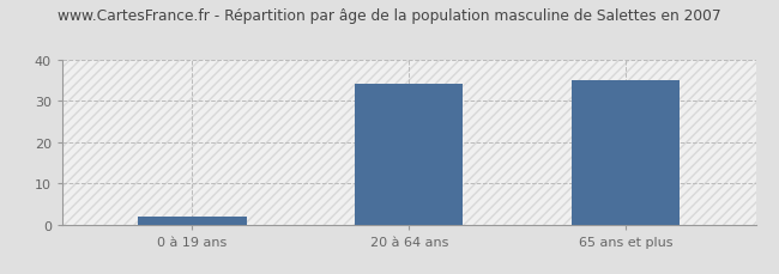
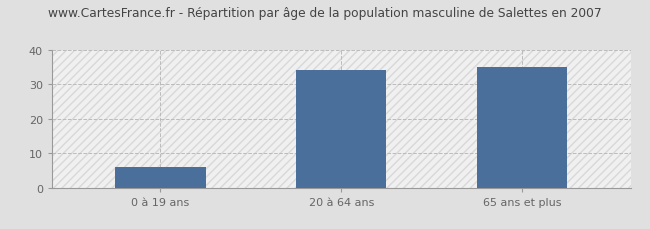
0 à 19 ans: 2 -> 6
